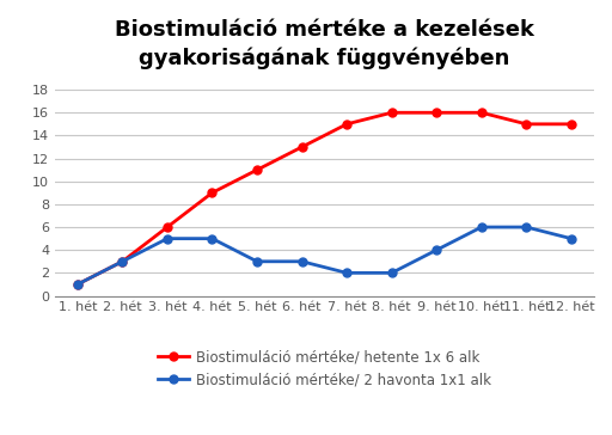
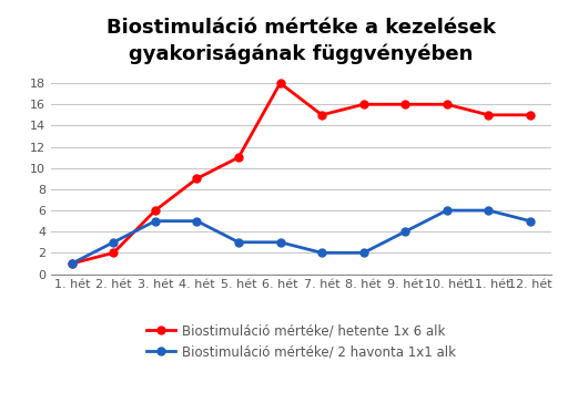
Biostimuláció mértéke/ hetente 1x 6 alk/2. hét: 3 -> 2
Biostimuláció mértéke/ hetente 1x 6 alk/6. hét: 13 -> 18
